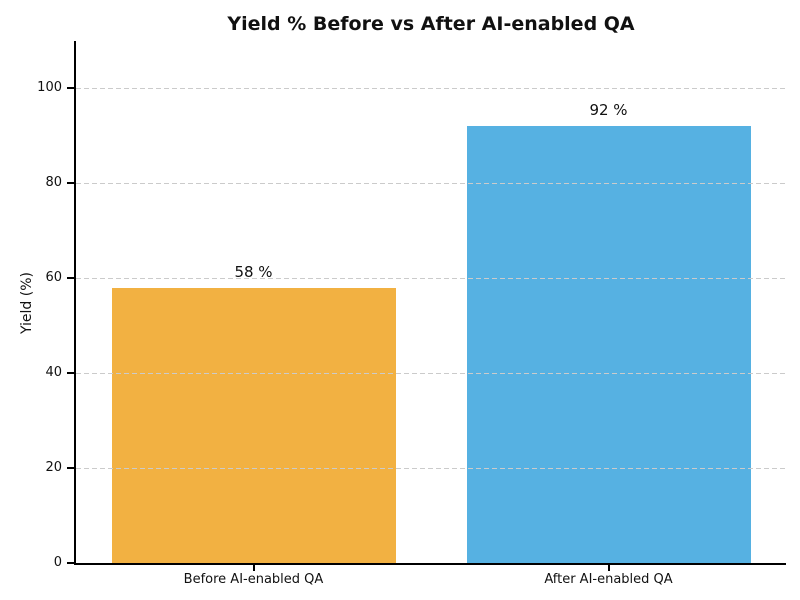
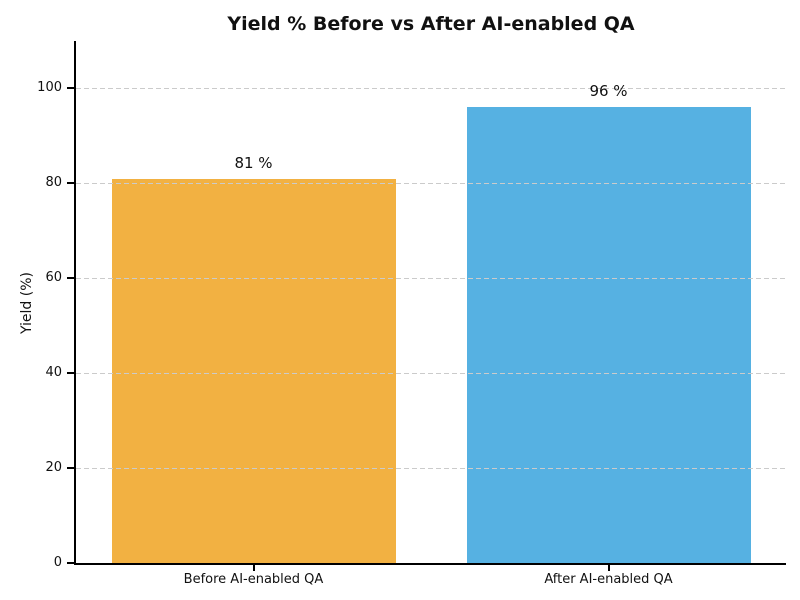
Before AI-enabled QA: 58 -> 81
After AI-enabled QA: 92 -> 96
